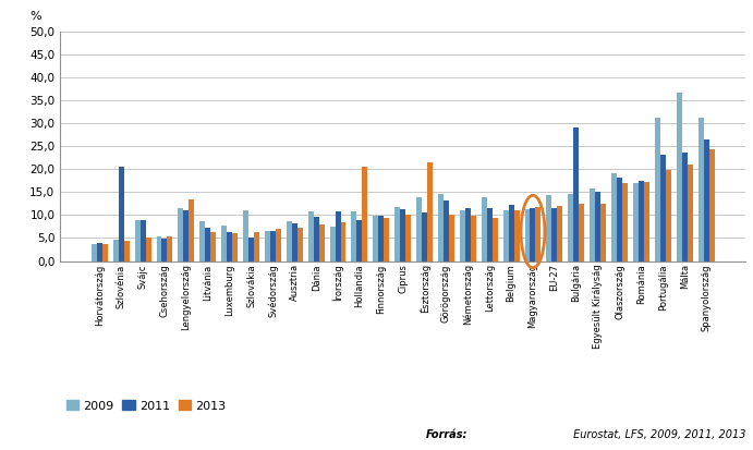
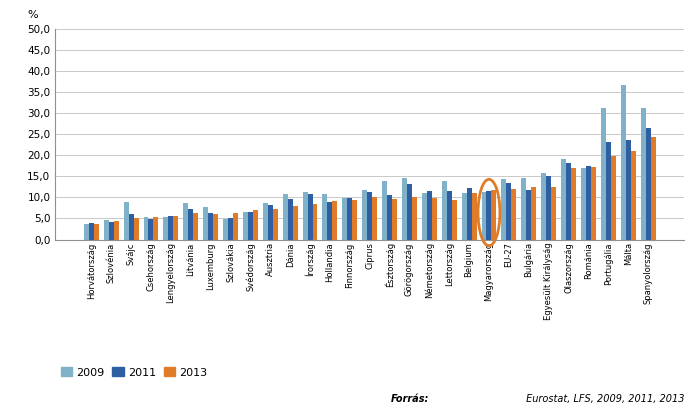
2011/Szlovénia: 20,5 -> 4,2
2011/Svájc: 9,0 -> 6,0
2009/Lengyelország: 11,5 -> 5,3
2011/Lengyelország: 11,0 -> 5,6
2013/Lengyelország: 13,5 -> 5,6
2009/Szlovákia: 11,0 -> 4,9
2009/Írország: 7,5 -> 11,2
2013/Hollandia: 20,5 -> 9,2
2013/Észtország: 21,5 -> 9,7
2011/EU-27: 11,5 -> 13,5
2011/Bulgária: 29,0 -> 11,8
